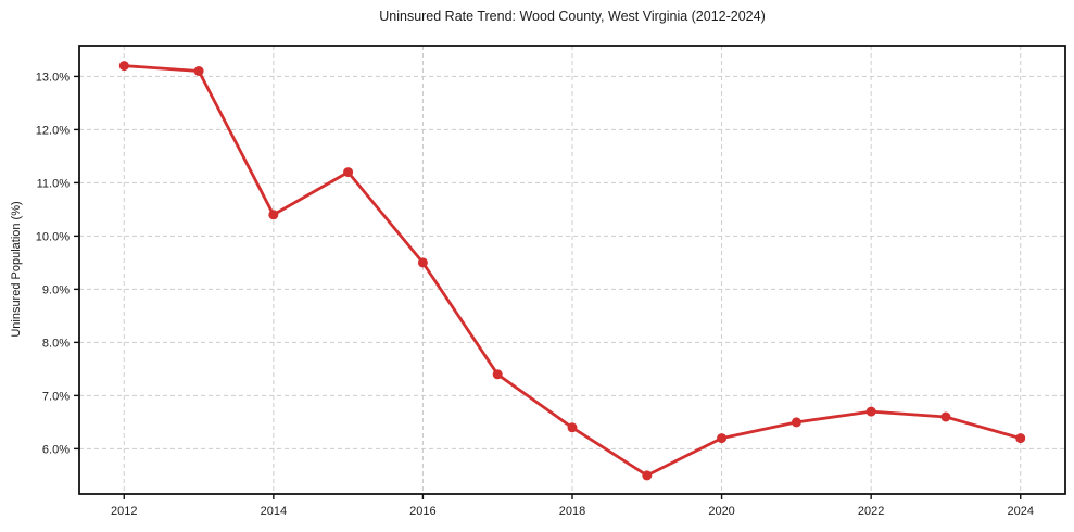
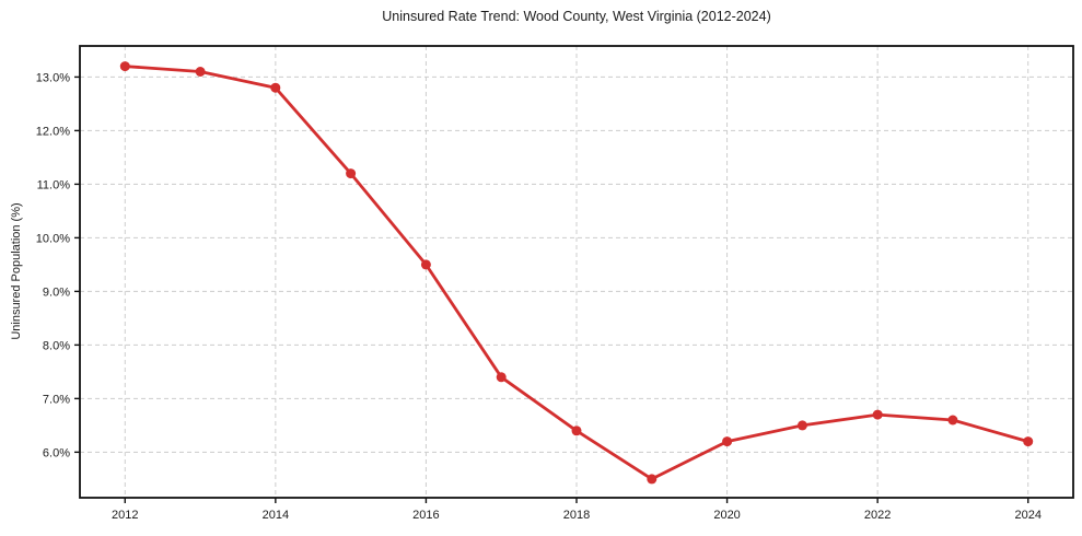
2014: 10.4% -> 12.8%
